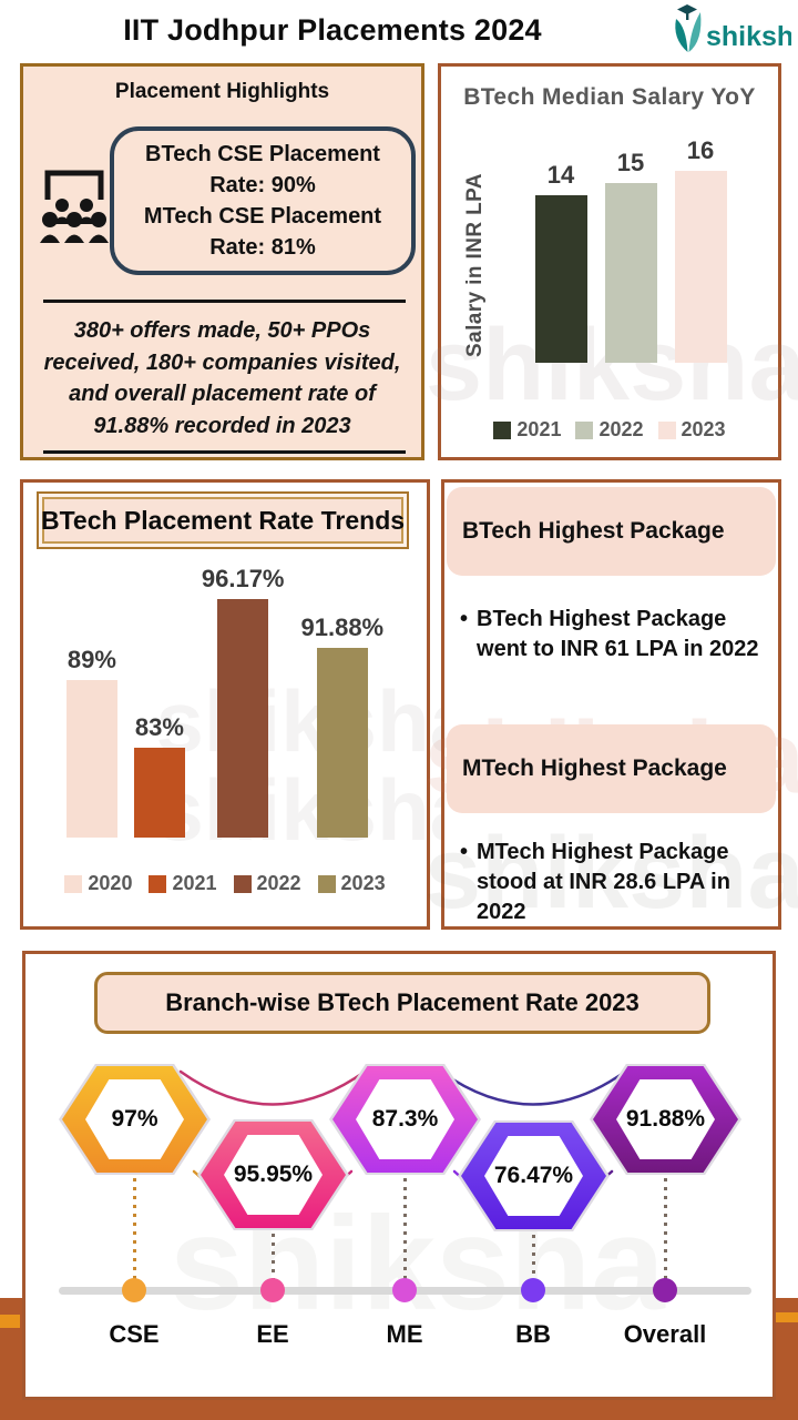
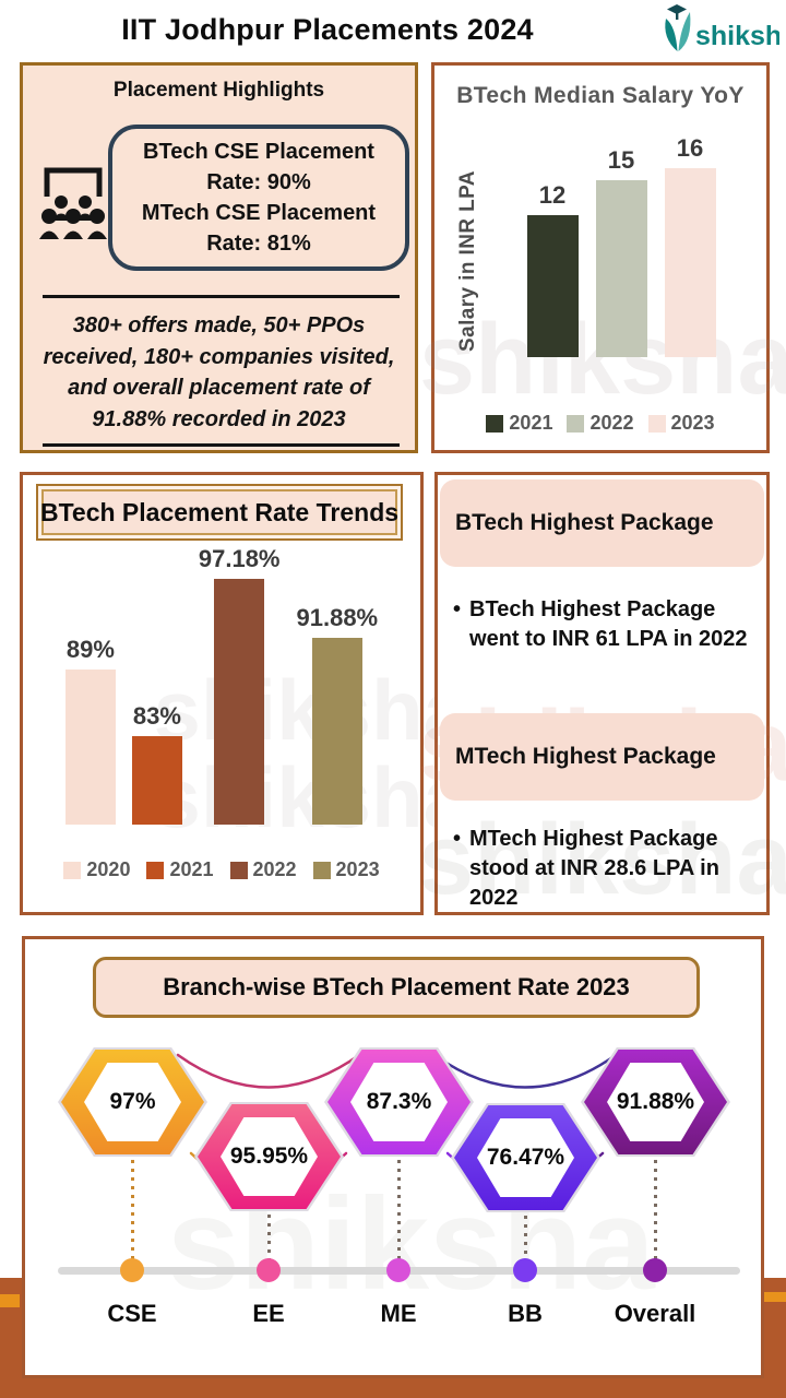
BTech Median Salary YoY/2021: 14 -> 12
BTech Placement Rate Trends/2022: 96.17% -> 97.18%
